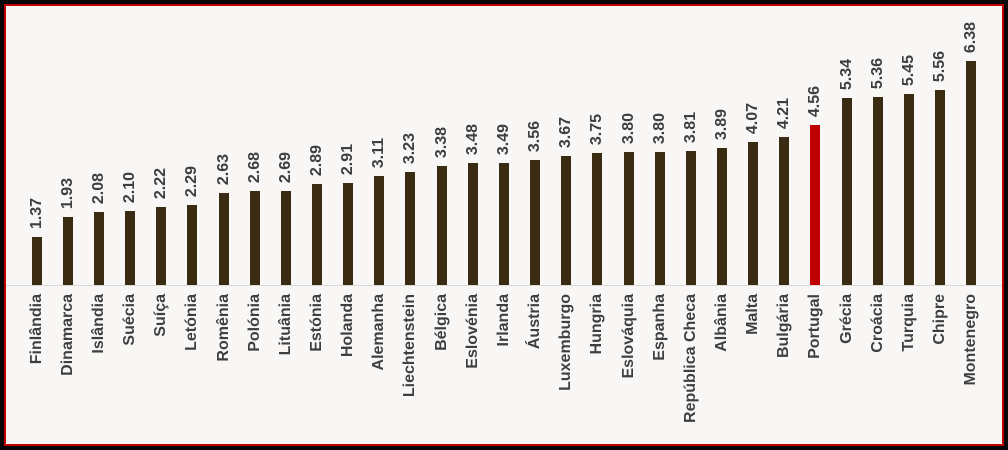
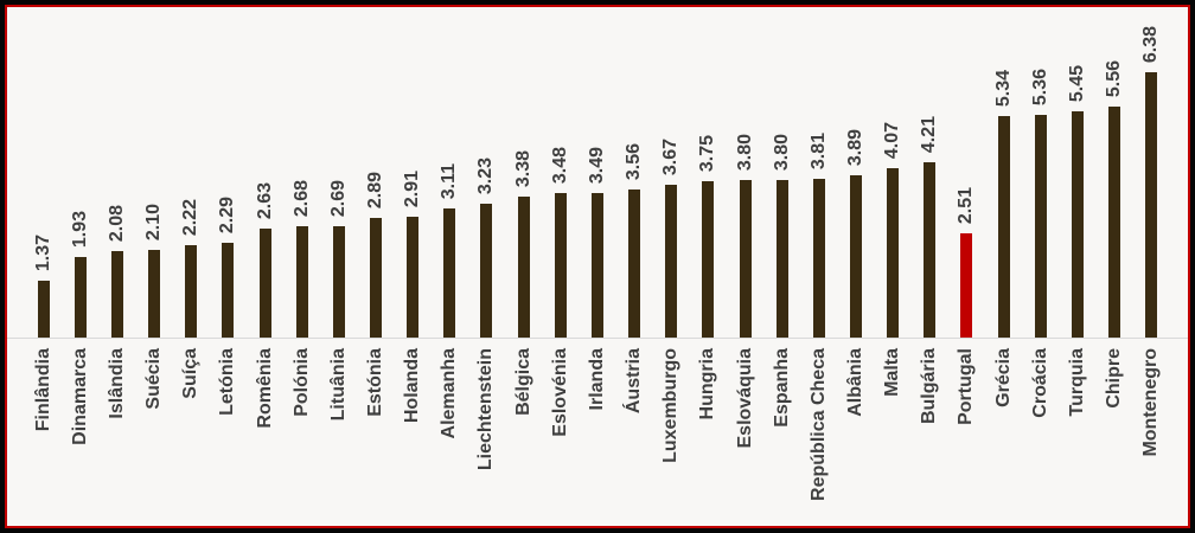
Portugal: 4.56 -> 2.51
